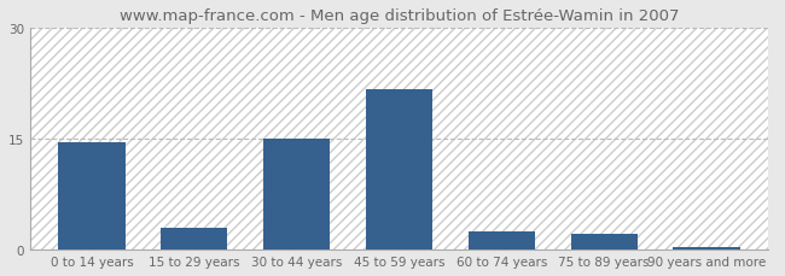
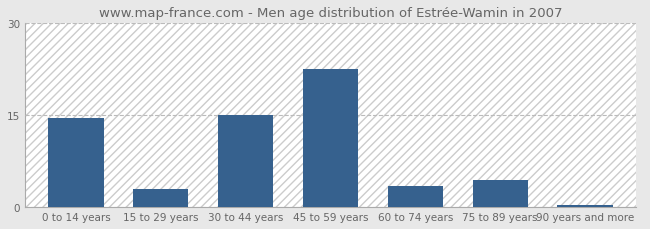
45 to 59 years: 21.6 -> 22.5
60 to 74 years: 2.4 -> 3.5
75 to 89 years: 2.2 -> 4.5
